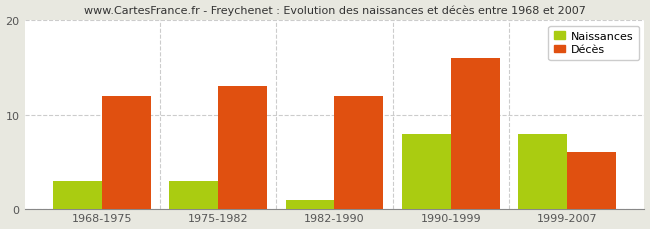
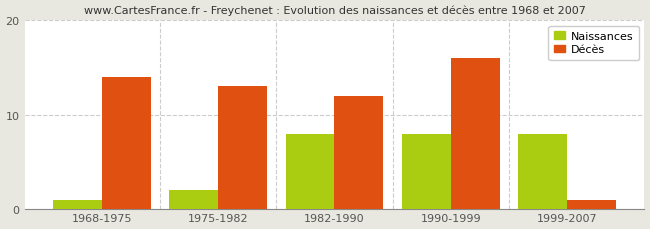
Naissances/1968-1975: 3 -> 1
Décès/1968-1975: 12 -> 14
Naissances/1975-1982: 3 -> 2
Naissances/1982-1990: 1 -> 8
Décès/1999-2007: 6 -> 1
